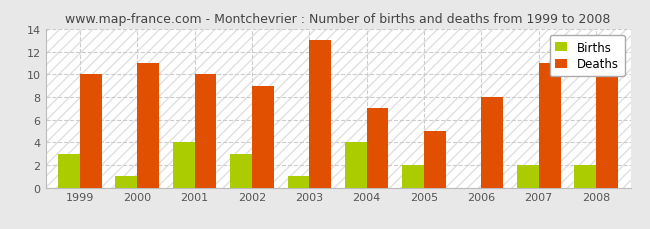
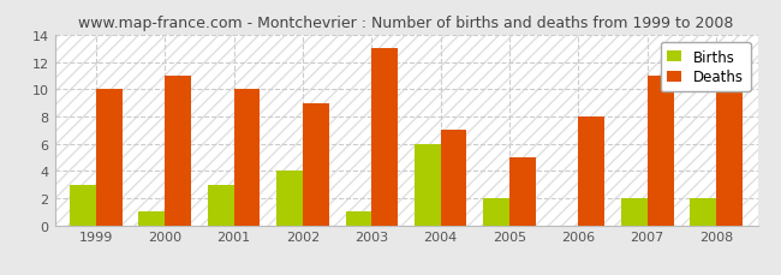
Births/2001: 4 -> 3
Births/2002: 3 -> 4
Births/2004: 4 -> 6
